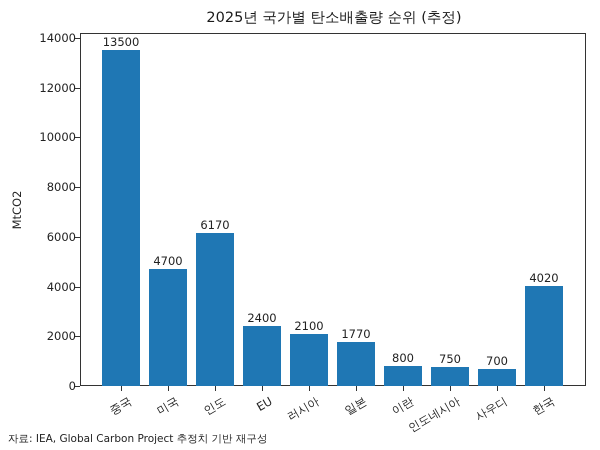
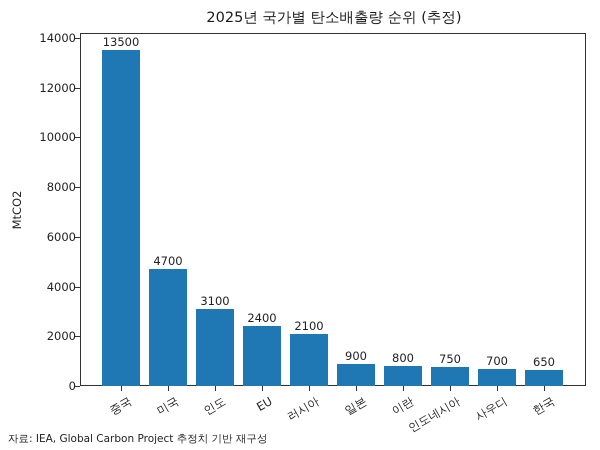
인도: 6170 -> 3100
일본: 1770 -> 900
한국: 4020 -> 650
